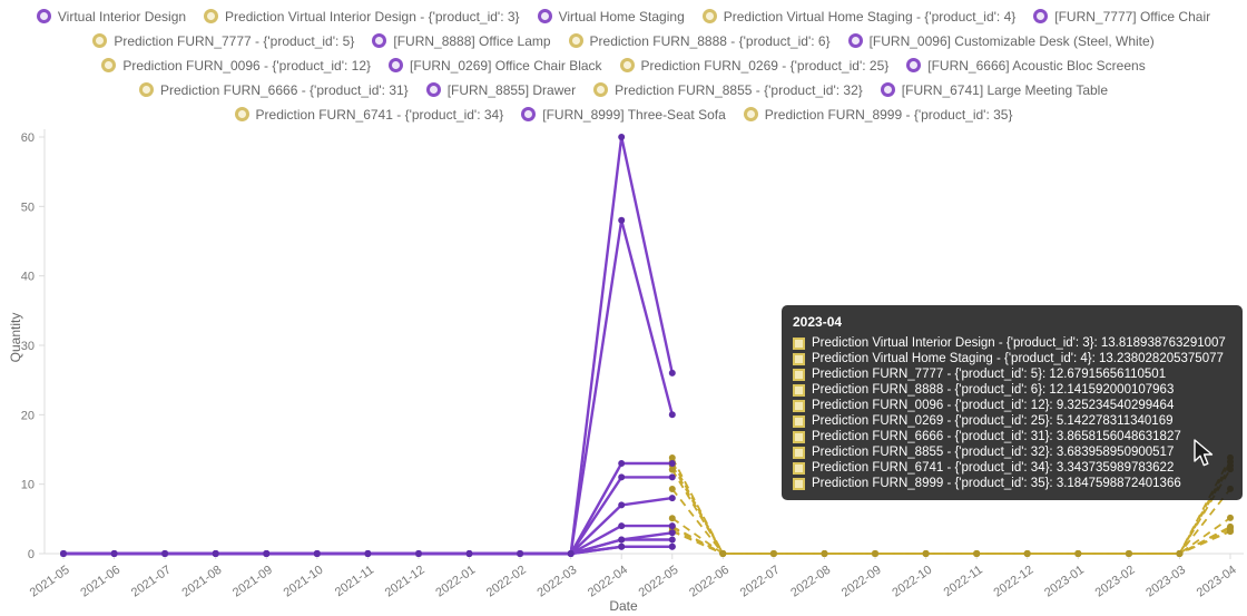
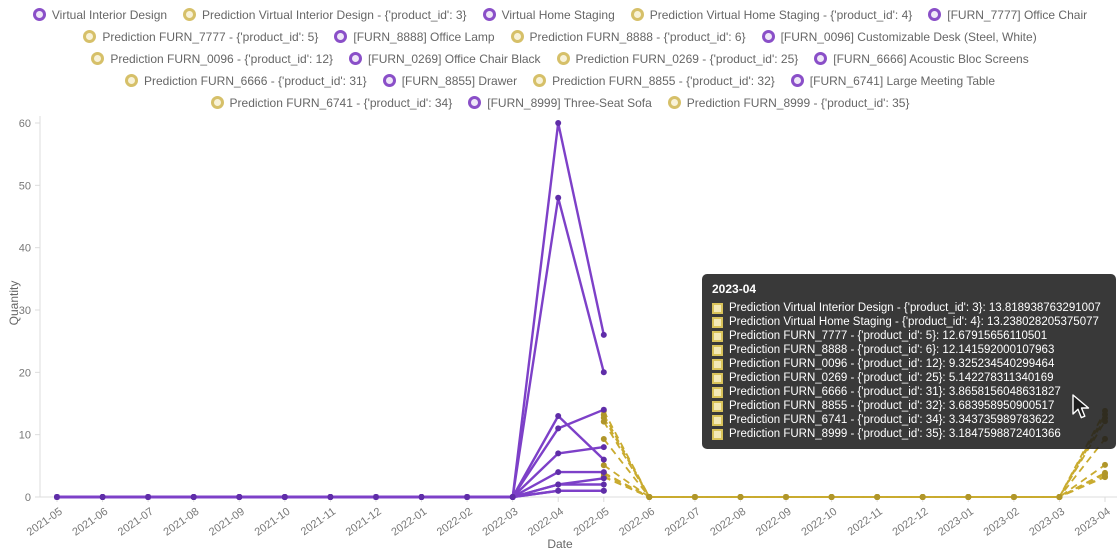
[FURN_7777] Office Chair/2022-05: 13 -> 6
[FURN_8888] Office Lamp/2022-05: 11 -> 14
